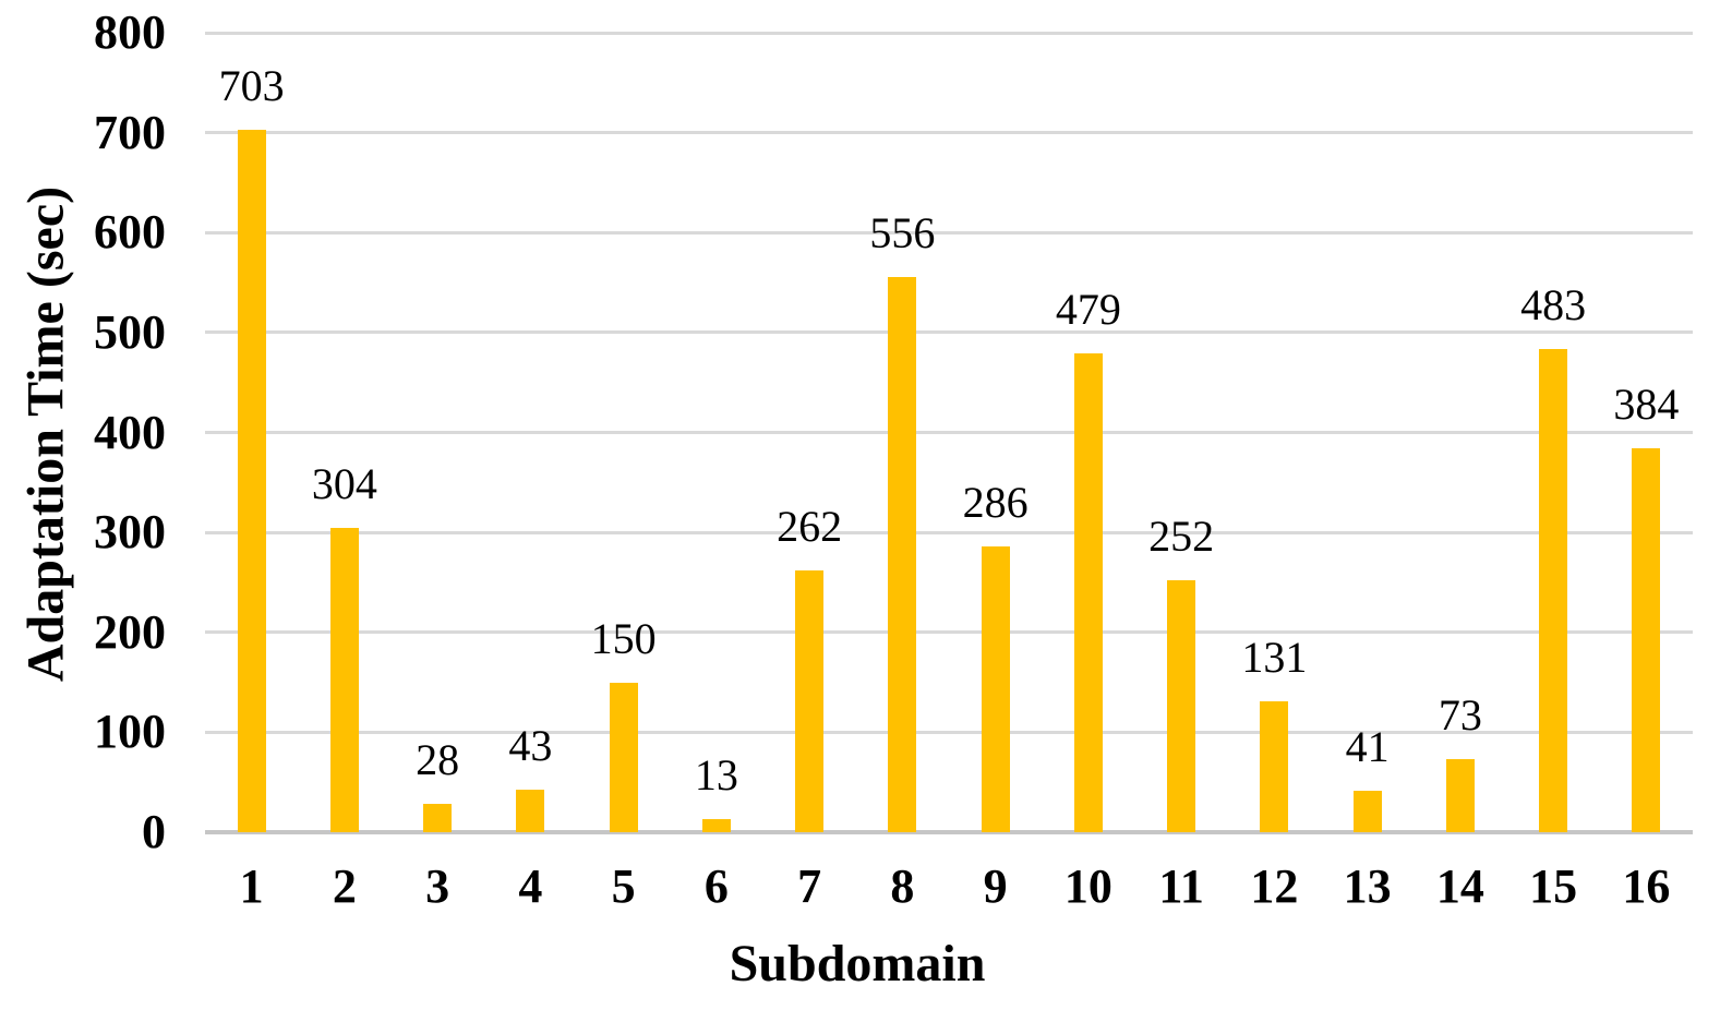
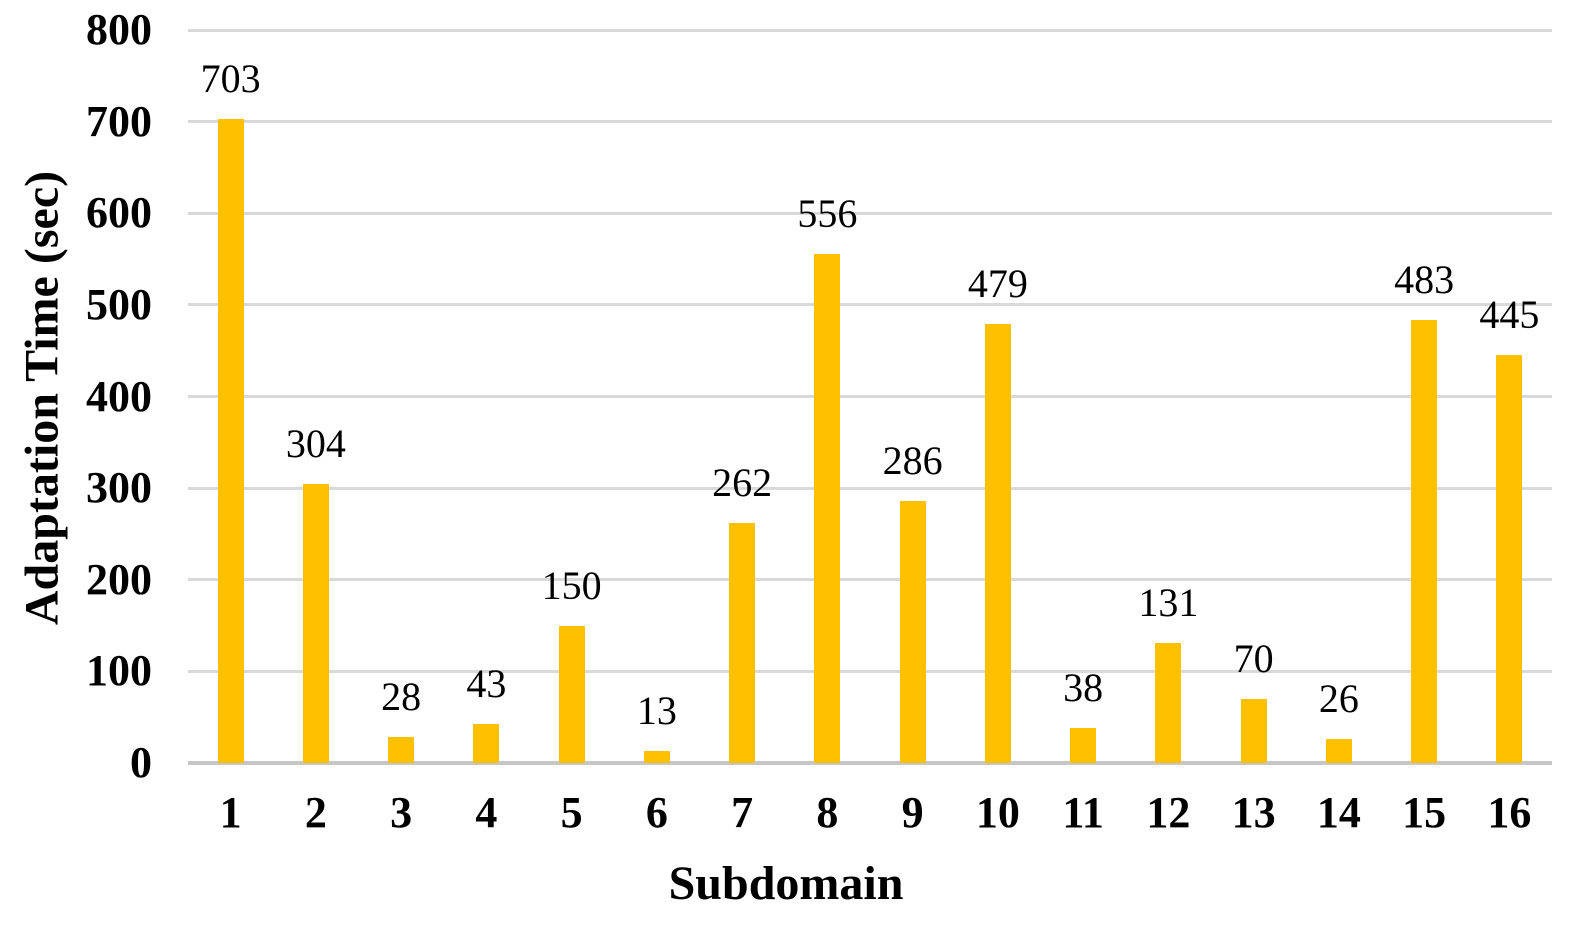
11: 252 -> 38
13: 41 -> 70
14: 73 -> 26
16: 384 -> 445
